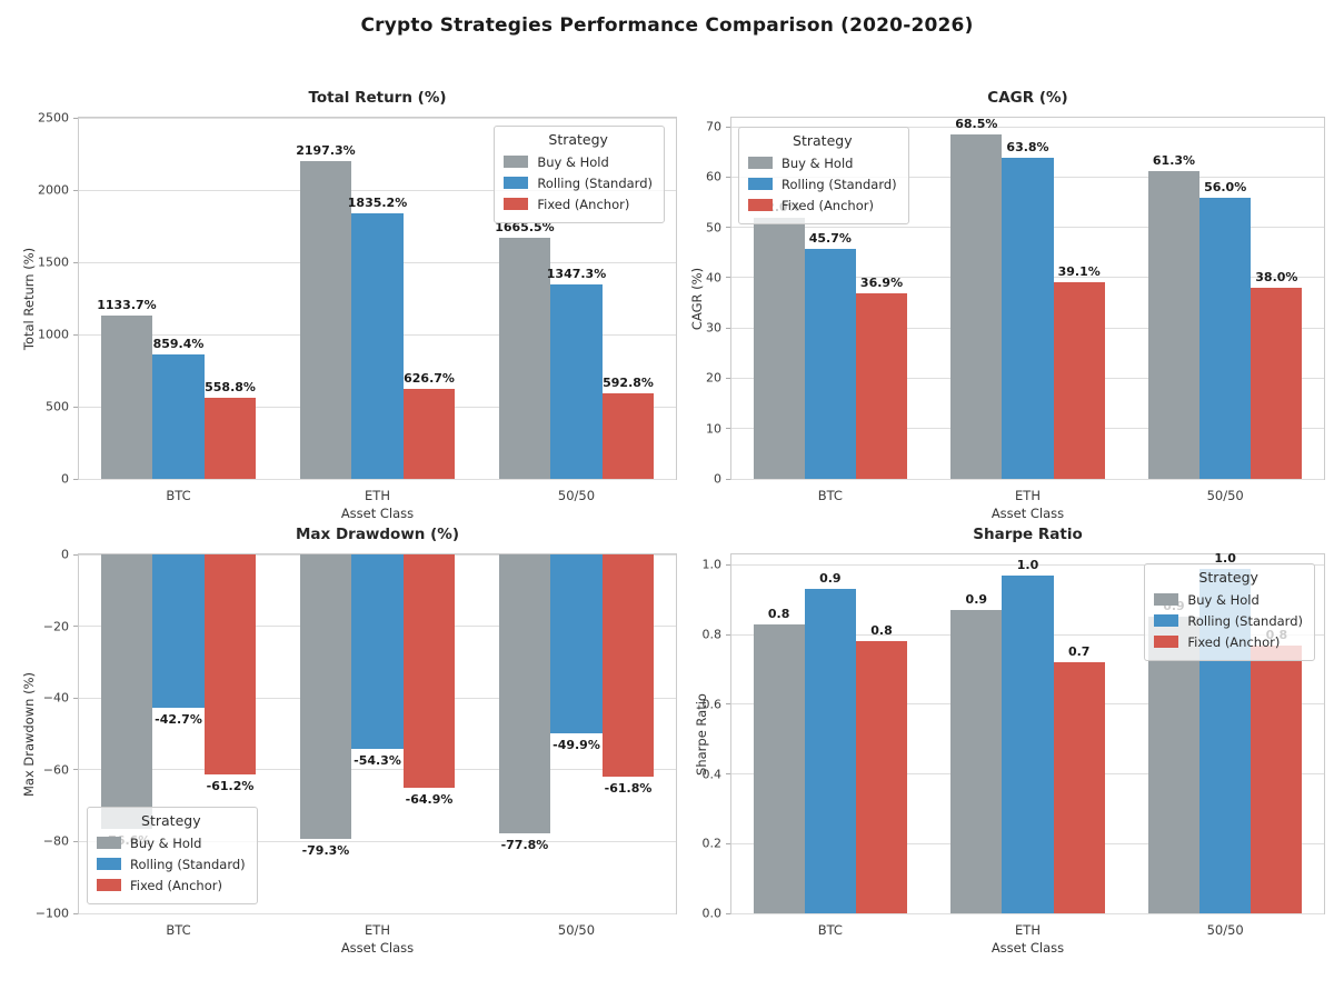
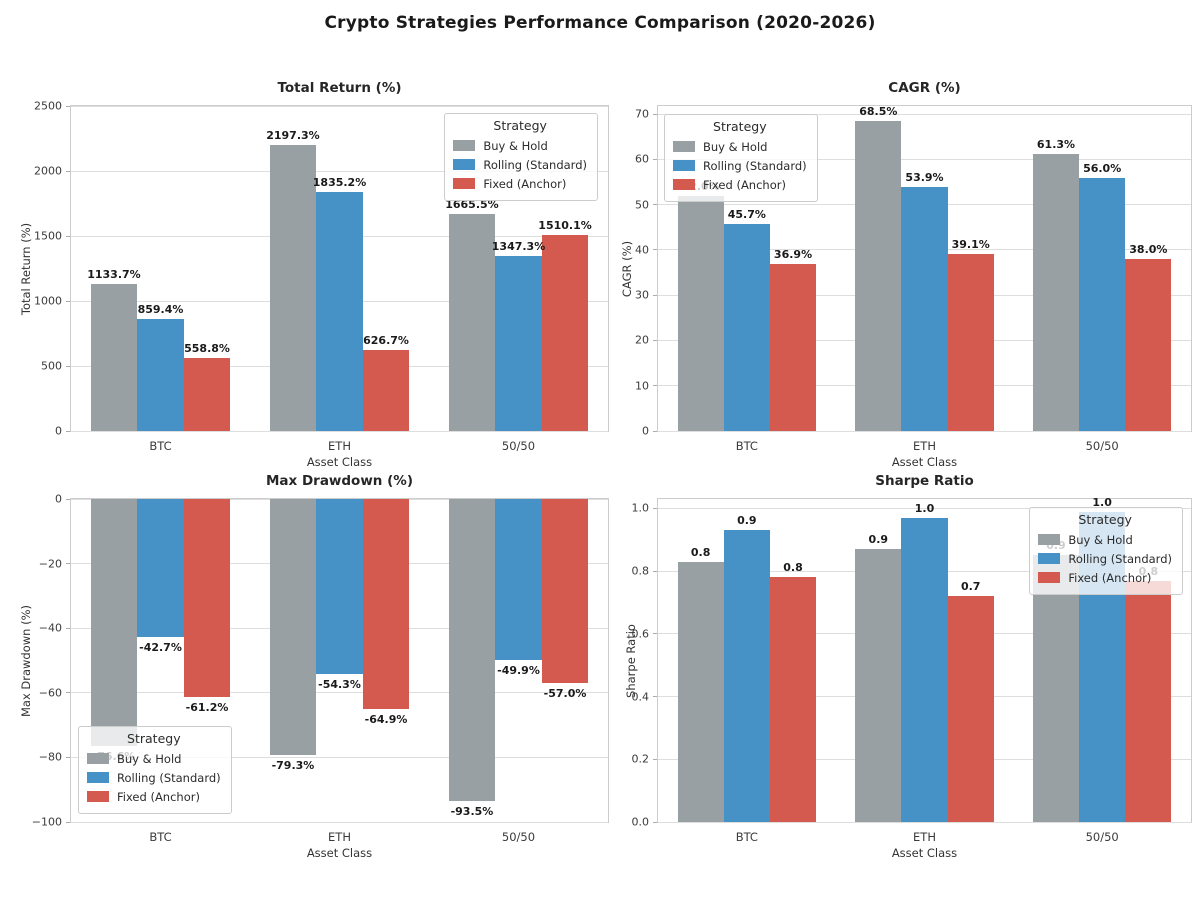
Total Return (%)/Fixed (Anchor)/50/50: 592.8% -> 1510.1%
CAGR (%)/Rolling (Standard)/ETH: 63.8% -> 53.9%
Max Drawdown (%)/Buy & Hold/50/50: -77.8% -> -93.5%
Max Drawdown (%)/Fixed (Anchor)/50/50: -61.8% -> -57.0%
